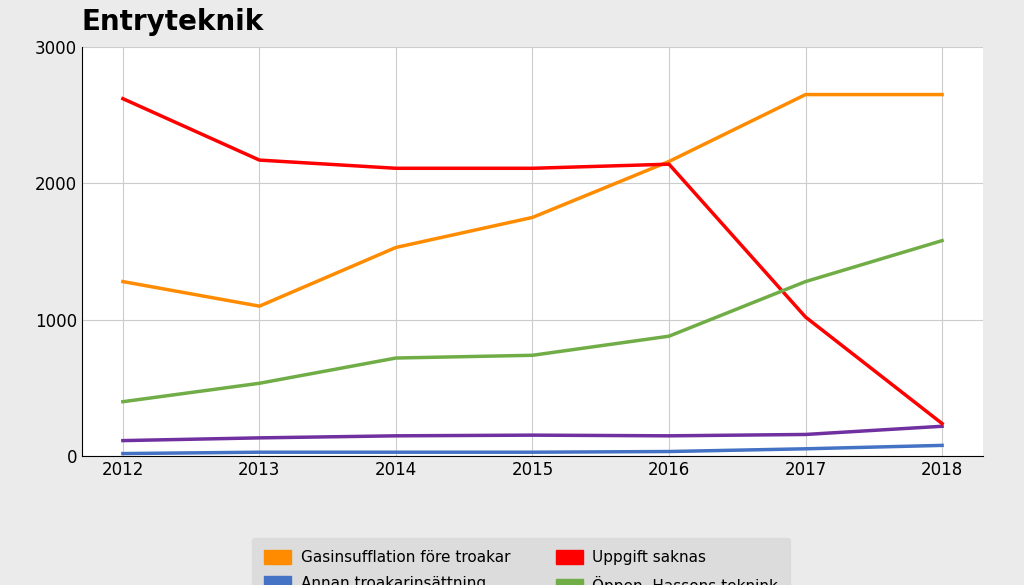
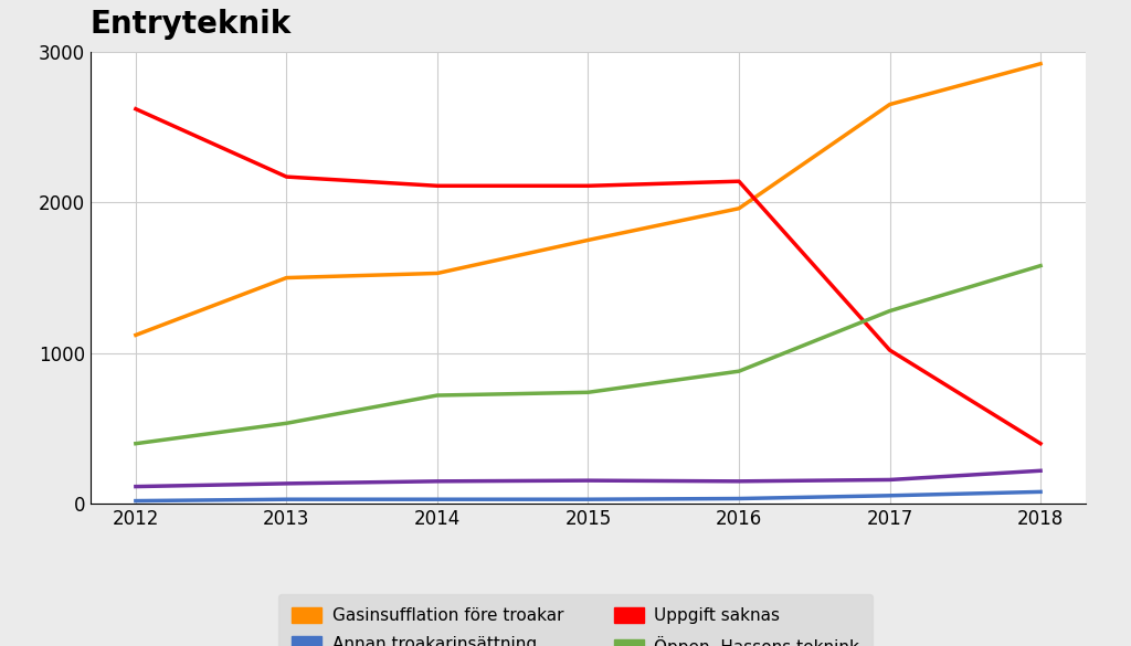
Gasinsufflation före troakar/2012: 1280 -> 1120
Gasinsufflation före troakar/2013: 1100 -> 1500
Gasinsufflation före troakar/2016: 2160 -> 1960
Gasinsufflation före troakar/2018: 2650 -> 2920
Uppgift saknas/2018: 240 -> 400
